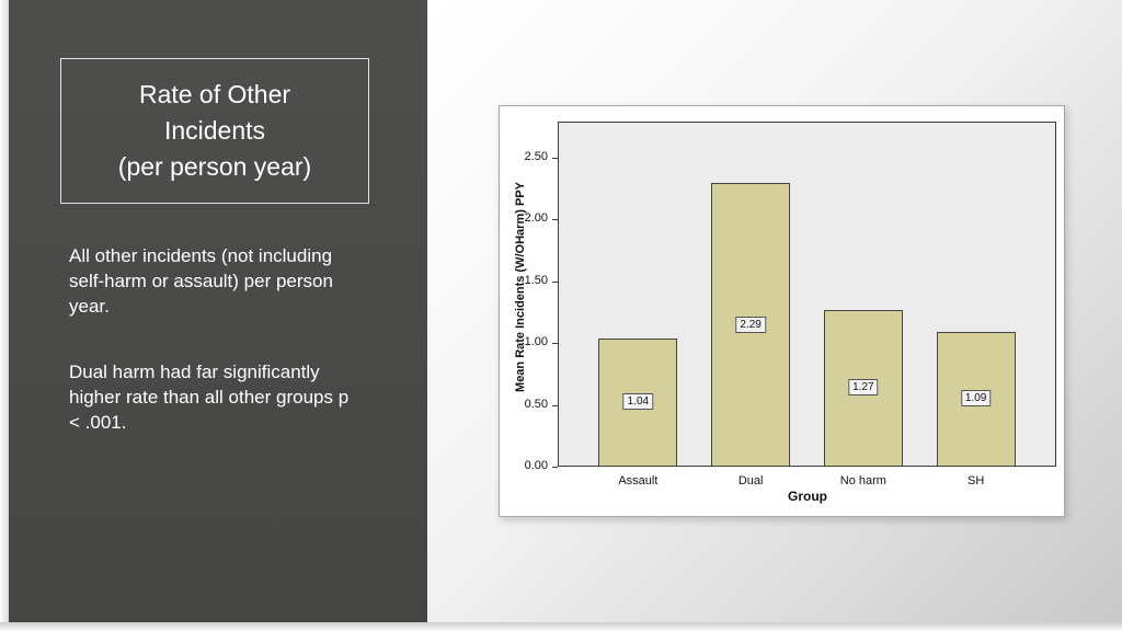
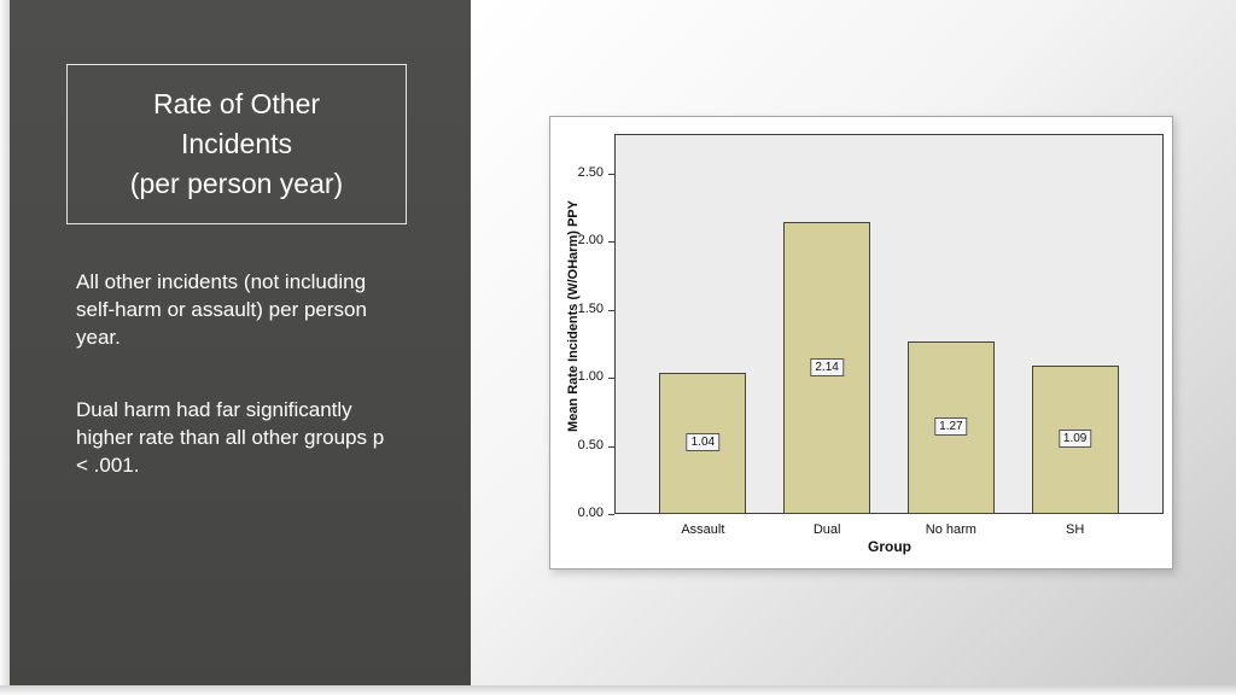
Dual: 2.29 -> 2.14
